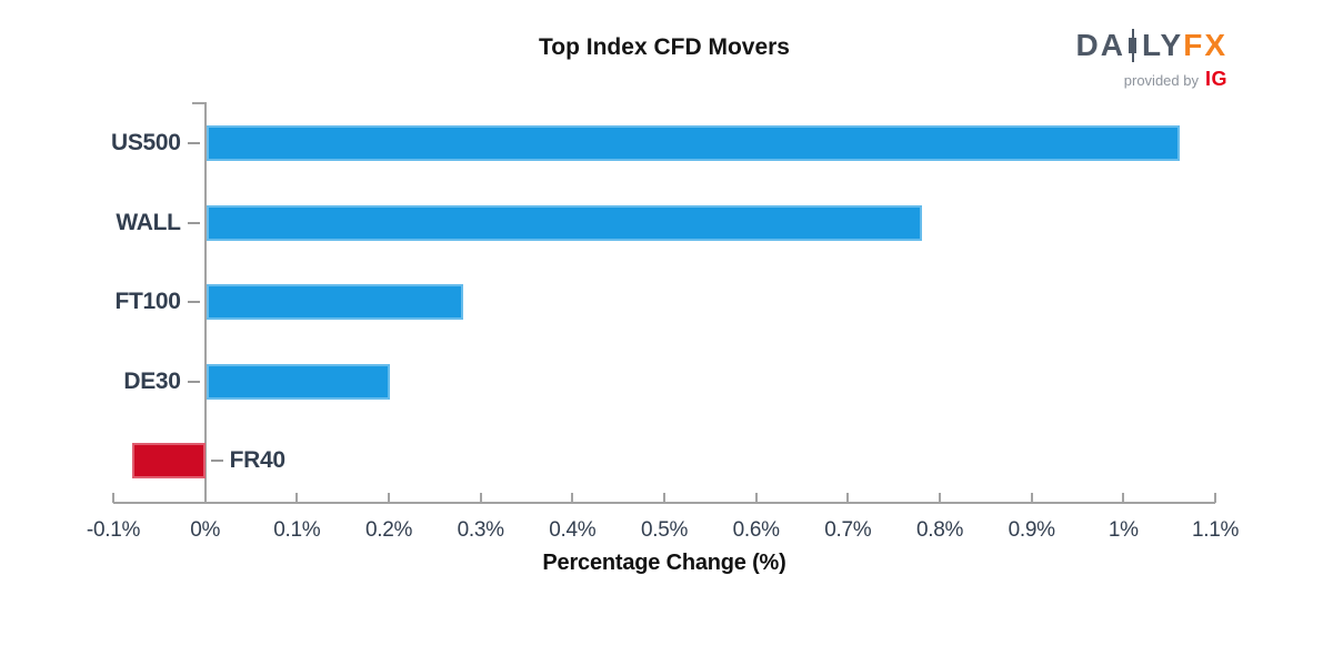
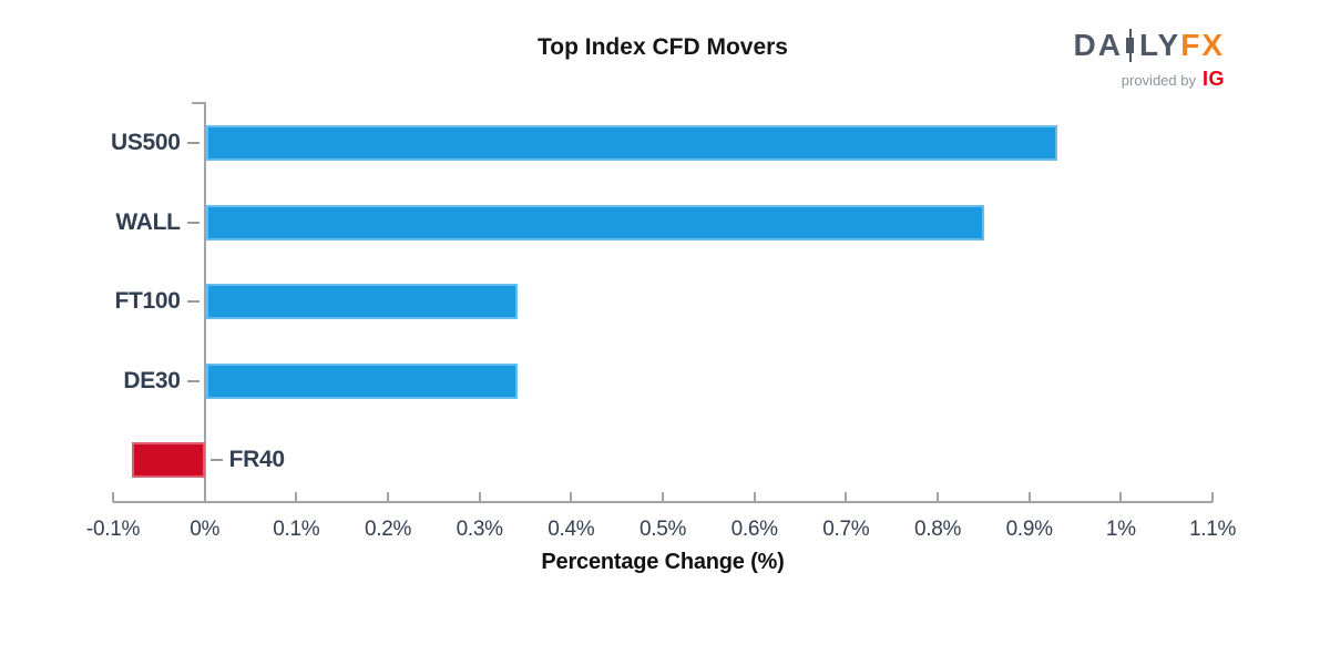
US500: 1.06% -> 0.93%
WALL: 0.78% -> 0.85%
FT100: 0.28% -> 0.34%
DE30: 0.20% -> 0.34%
